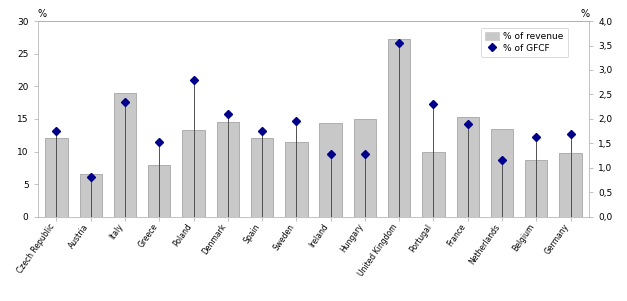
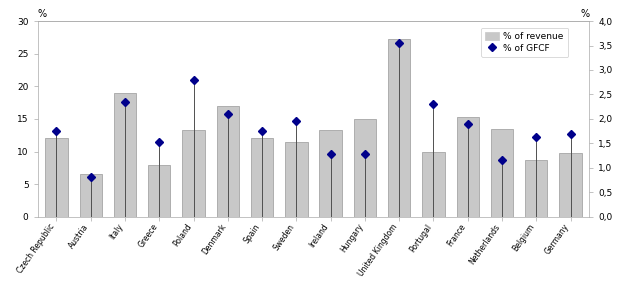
Denmark: 14.6 -> 17.0
Ireland: 14.4 -> 13.3
